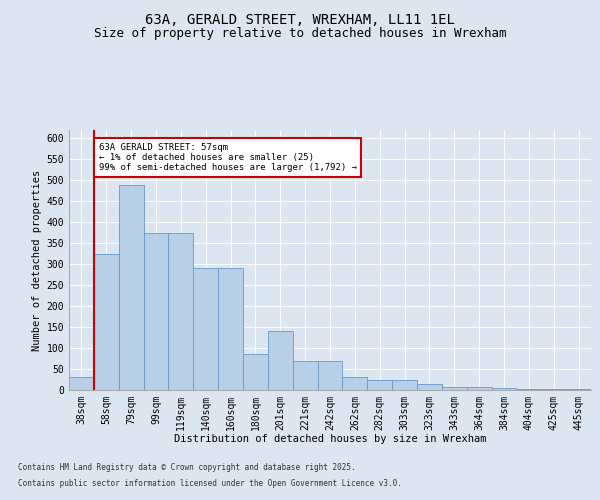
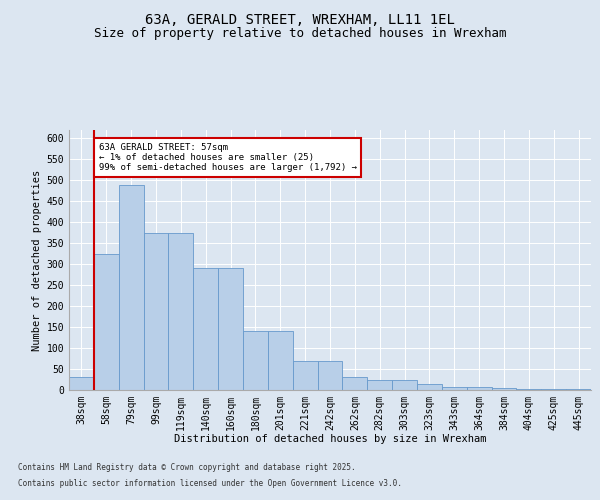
180sqm: 85 -> 140
